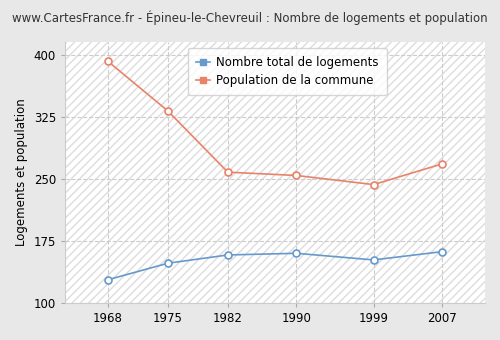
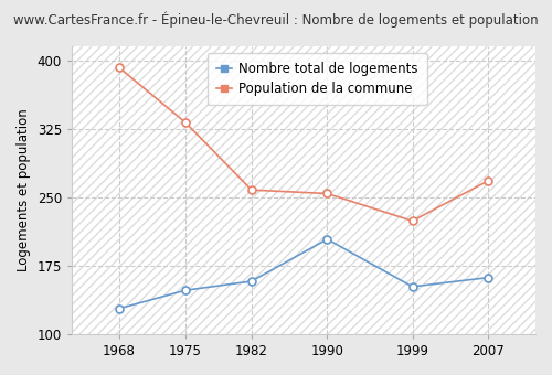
Nombre total de logements/1990: 160 -> 204
Population de la commune/1999: 243 -> 224
